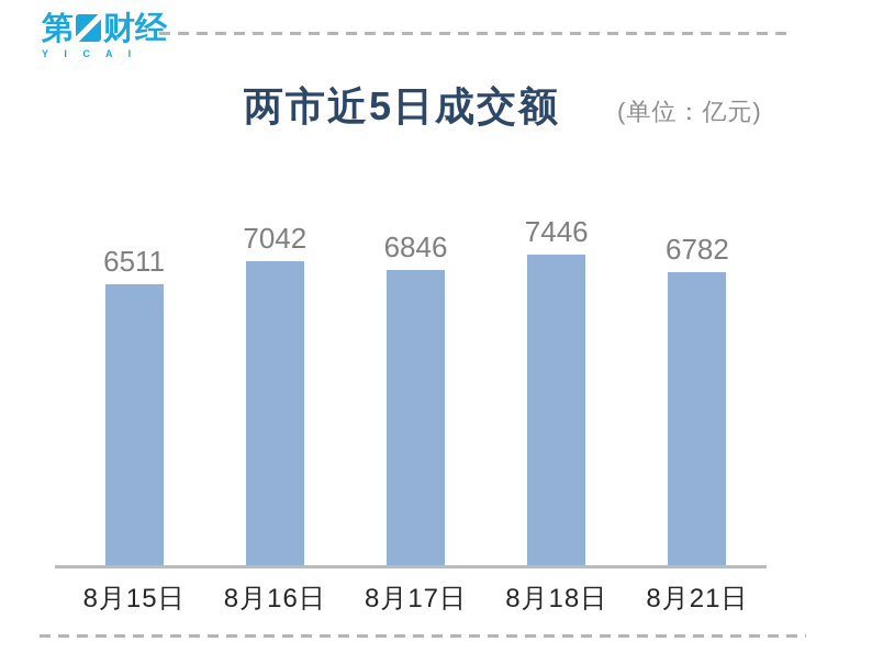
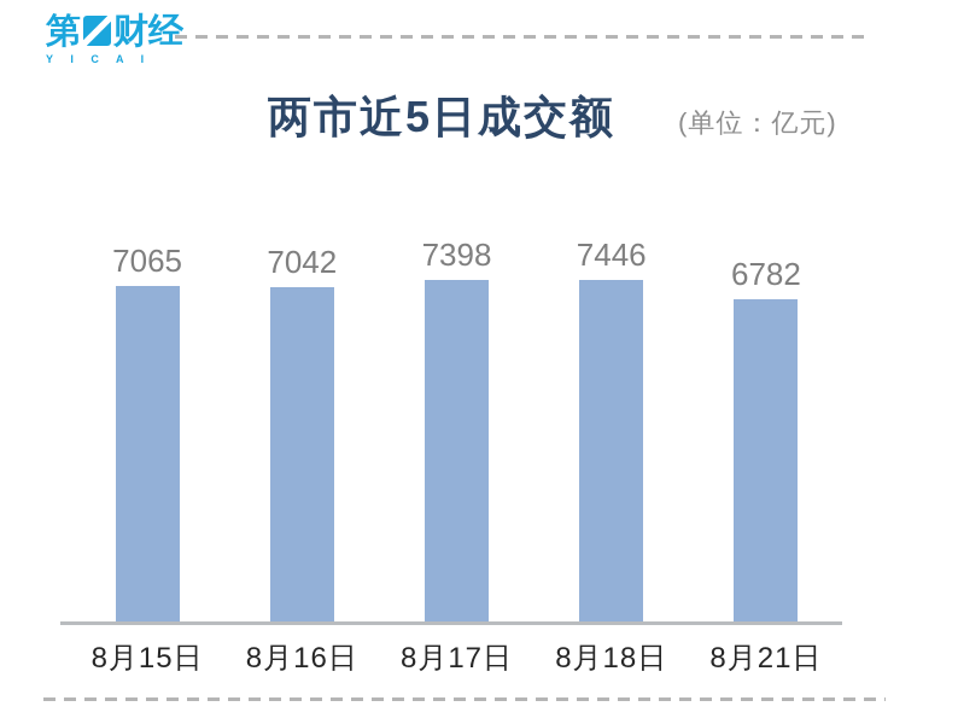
8月15日: 6511 -> 7065
8月17日: 6846 -> 7398
